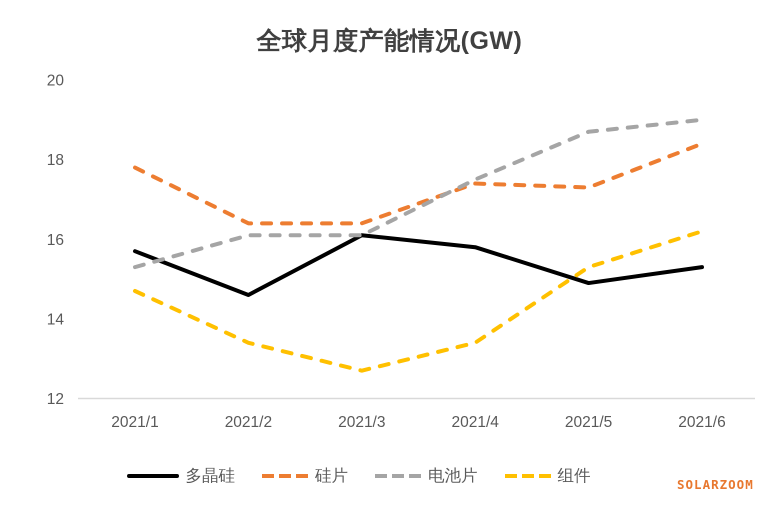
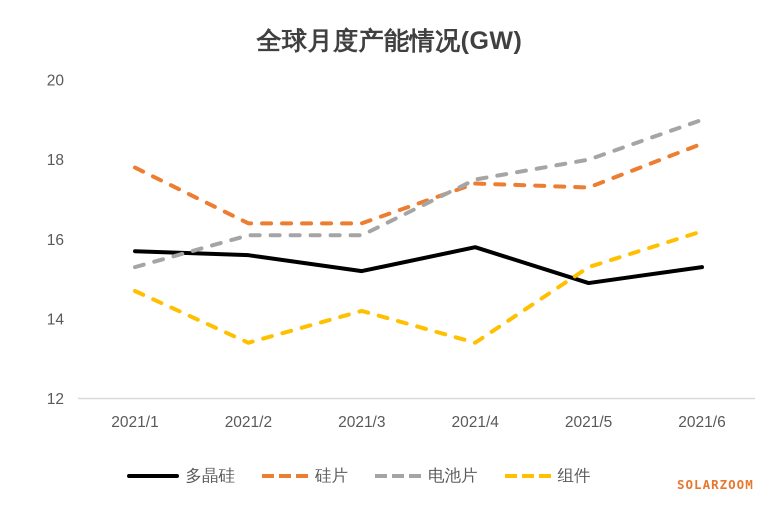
多晶硅/2021/2: 14.6 -> 15.6
多晶硅/2021/3: 16.1 -> 15.2
组件/2021/3: 12.7 -> 14.2
电池片/2021/5: 18.7 -> 18.0
